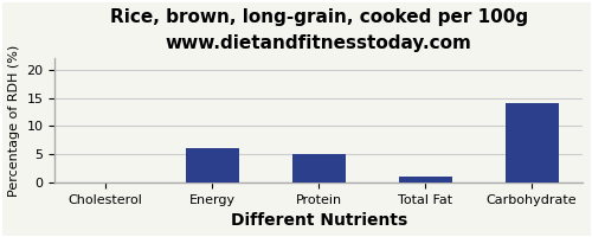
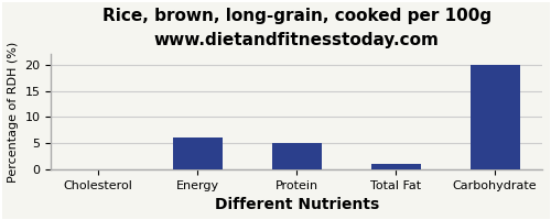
Carbohydrate: 14 -> 20
